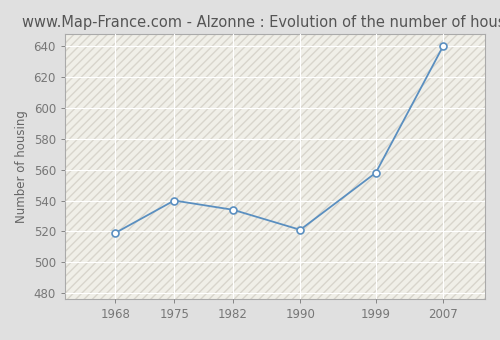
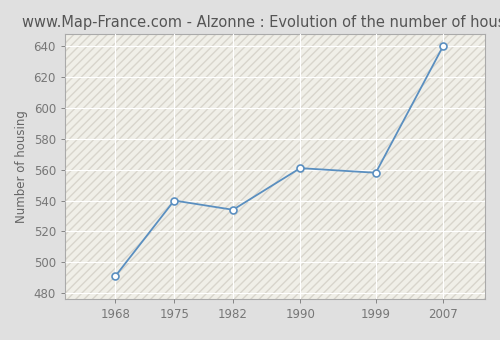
1968: 519 -> 491
1990: 521 -> 561
